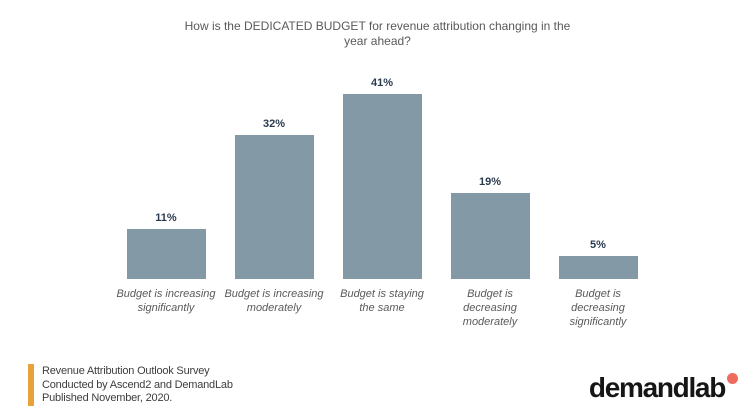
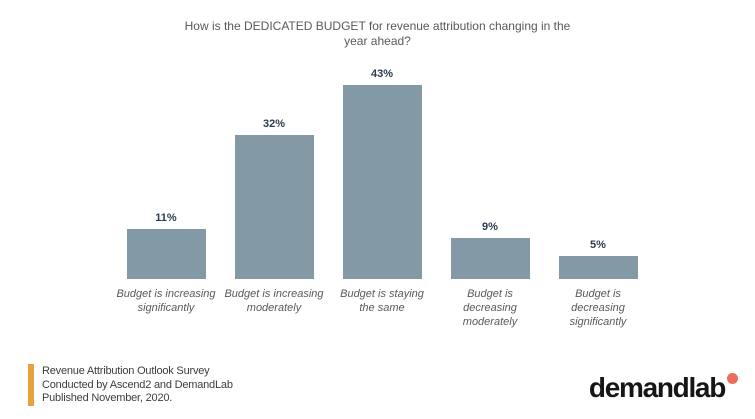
Budget is staying the same: 41% -> 43%
Budget is decreasing moderately: 19% -> 9%
